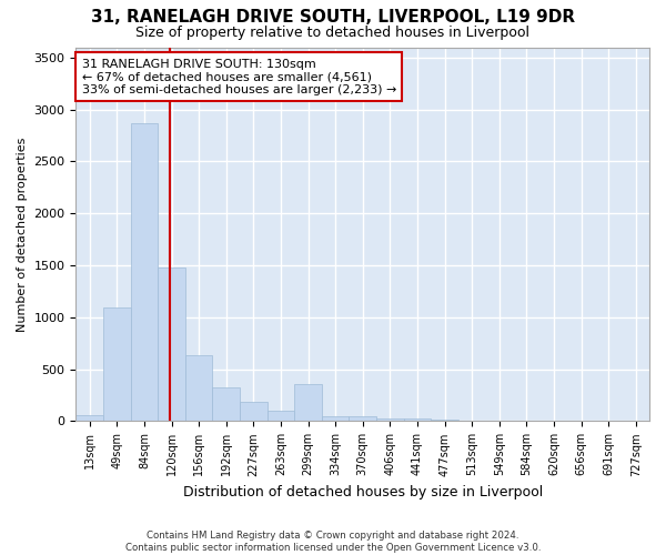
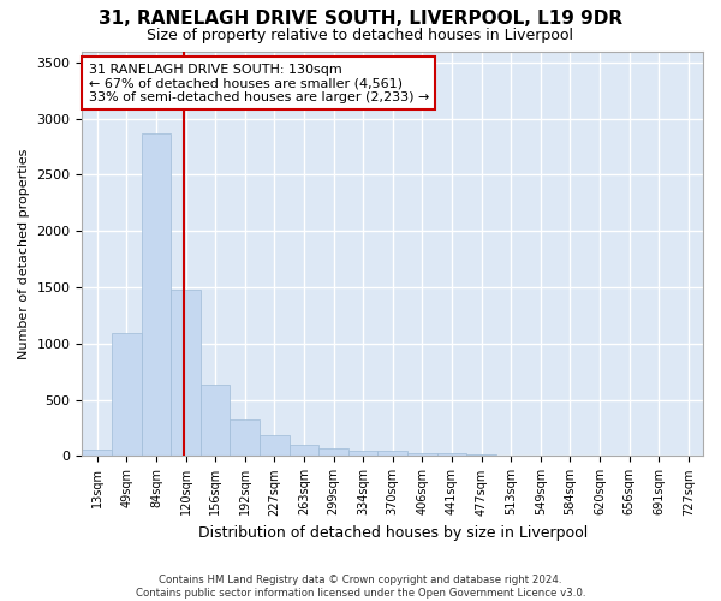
299sqm: 360 -> 60
